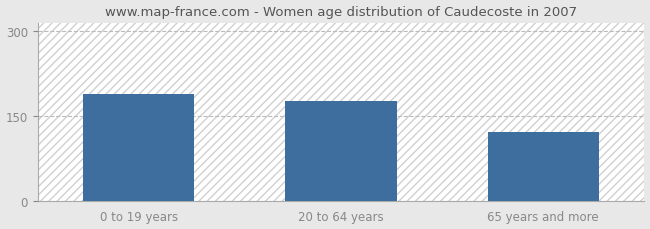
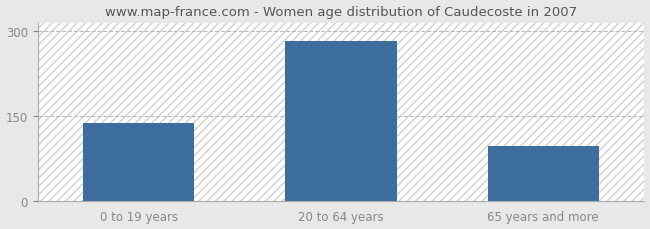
0 to 19 years: 190 -> 138
20 to 64 years: 178 -> 283
65 years and more: 122 -> 98
